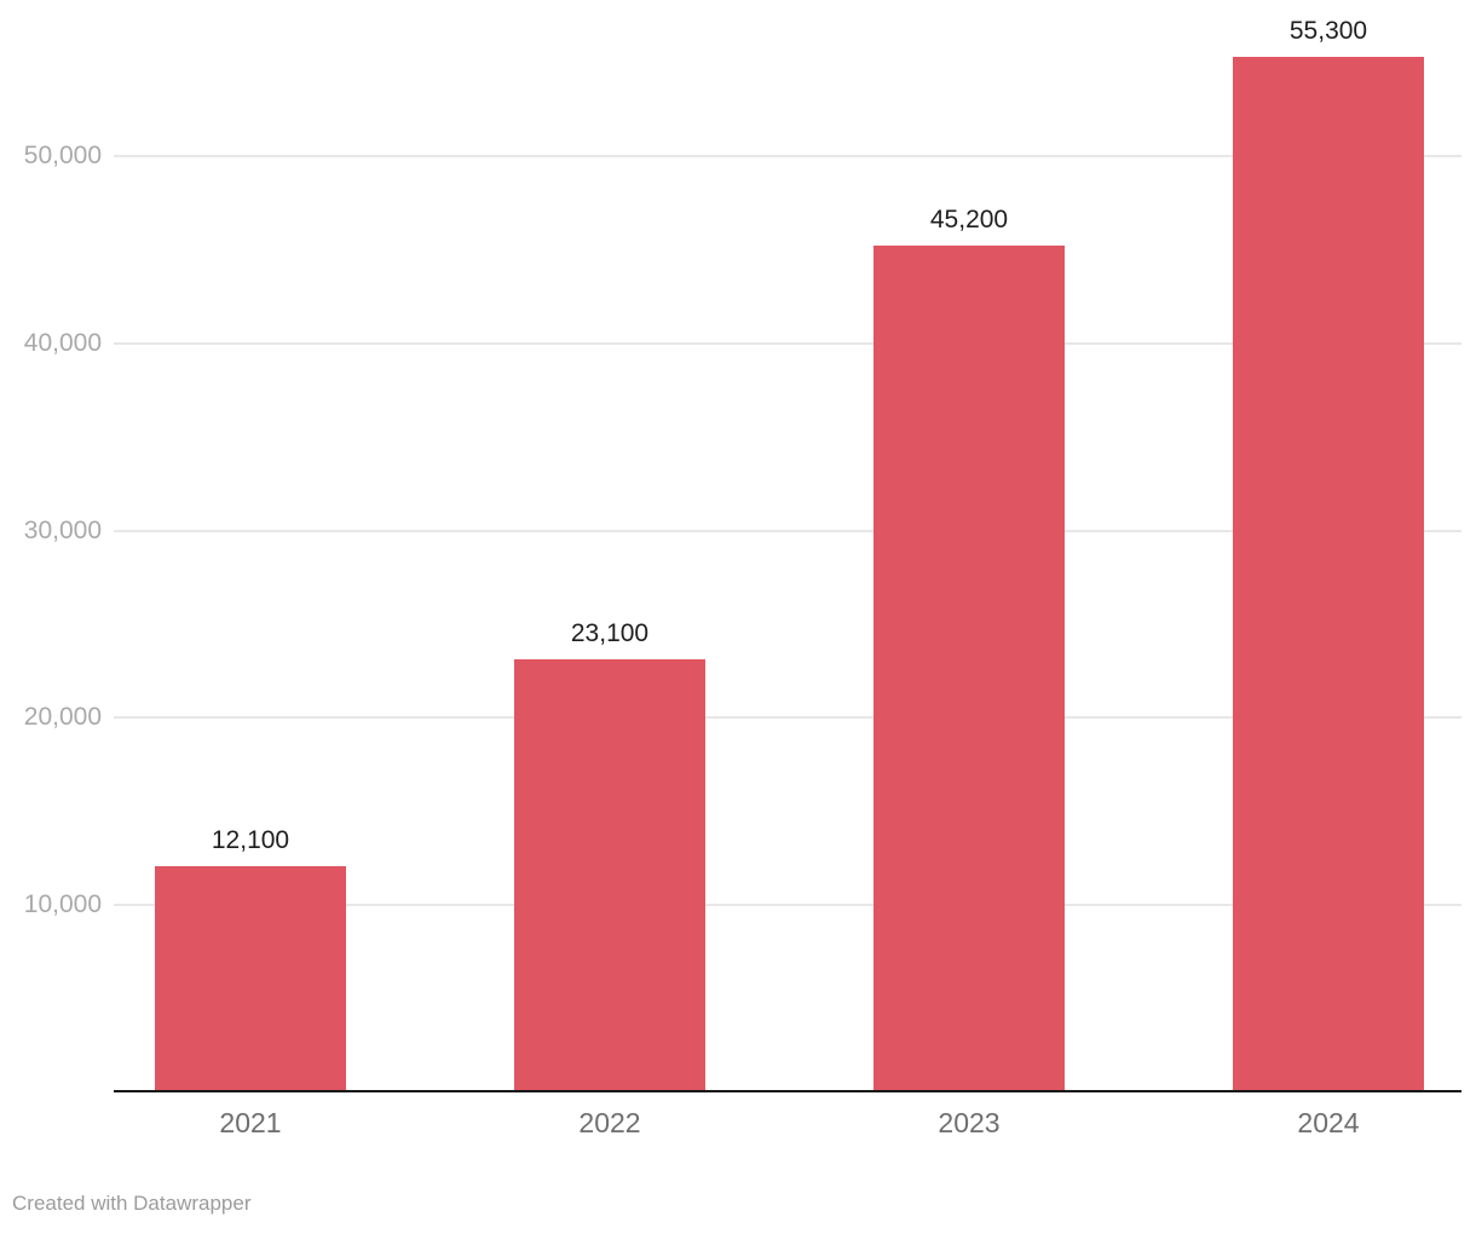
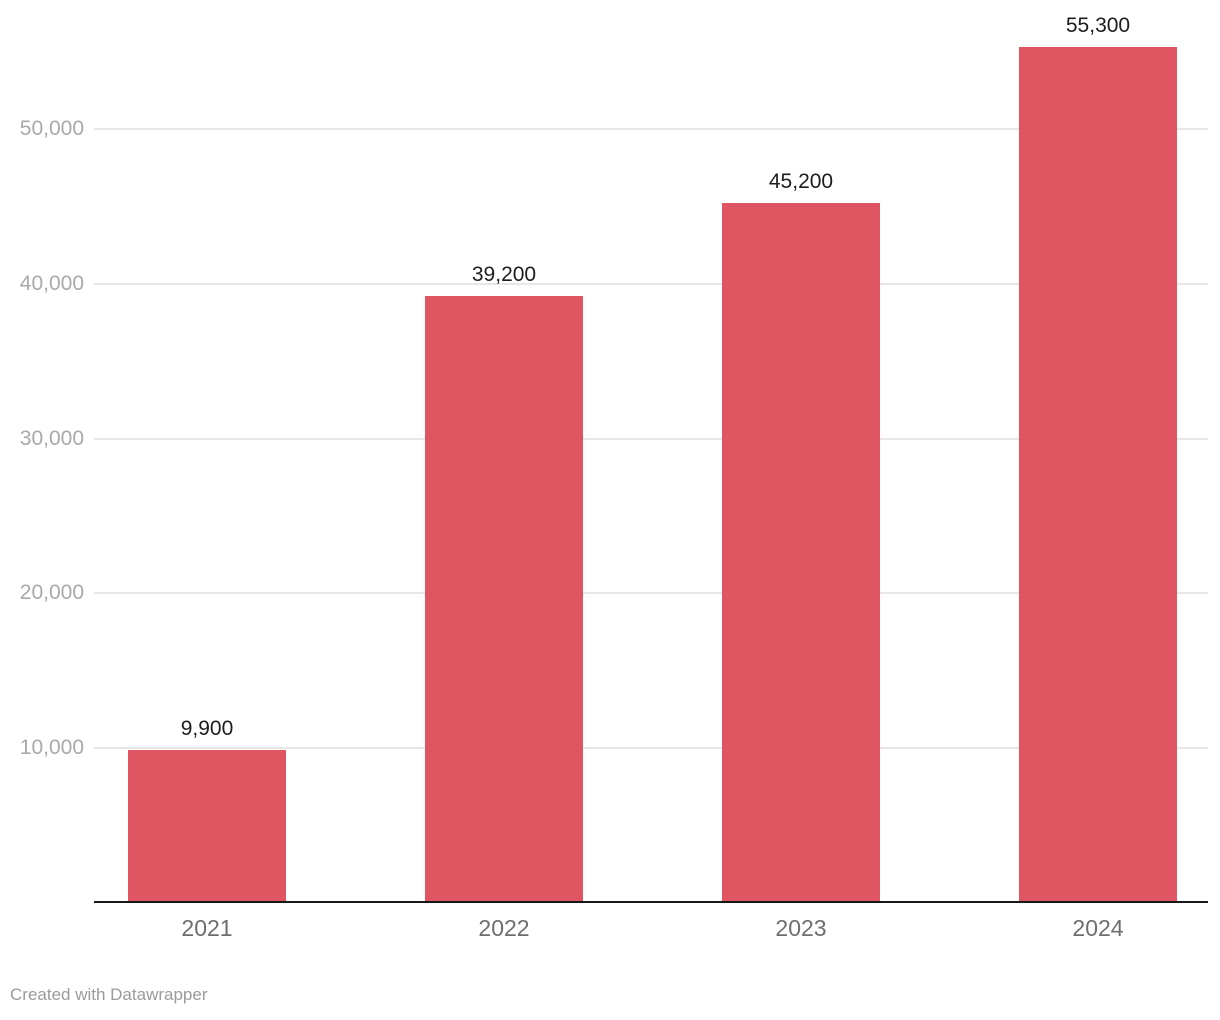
2021: 12,100 -> 9,900
2022: 23,100 -> 39,200
